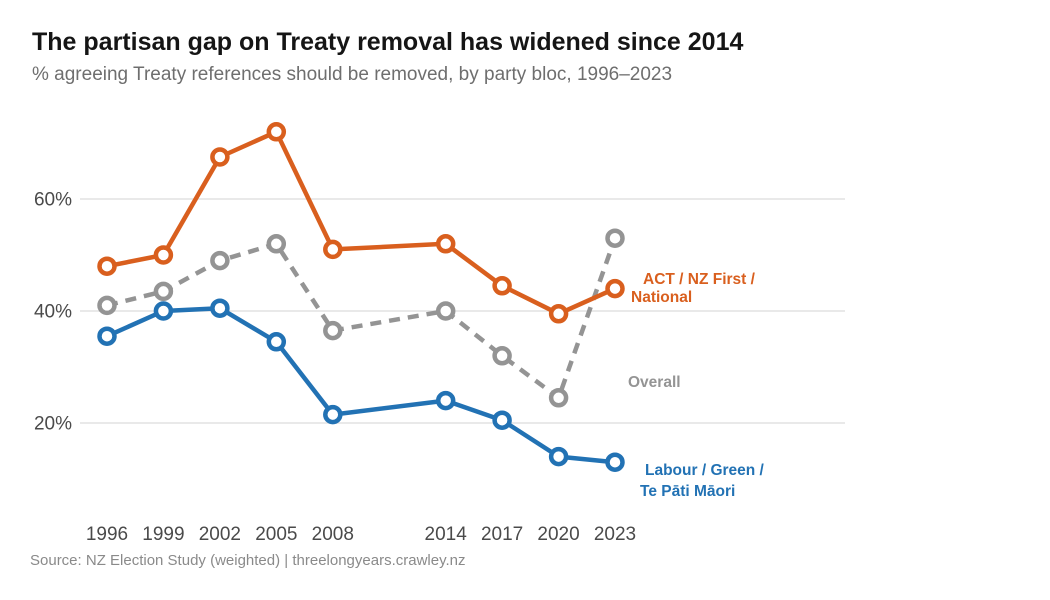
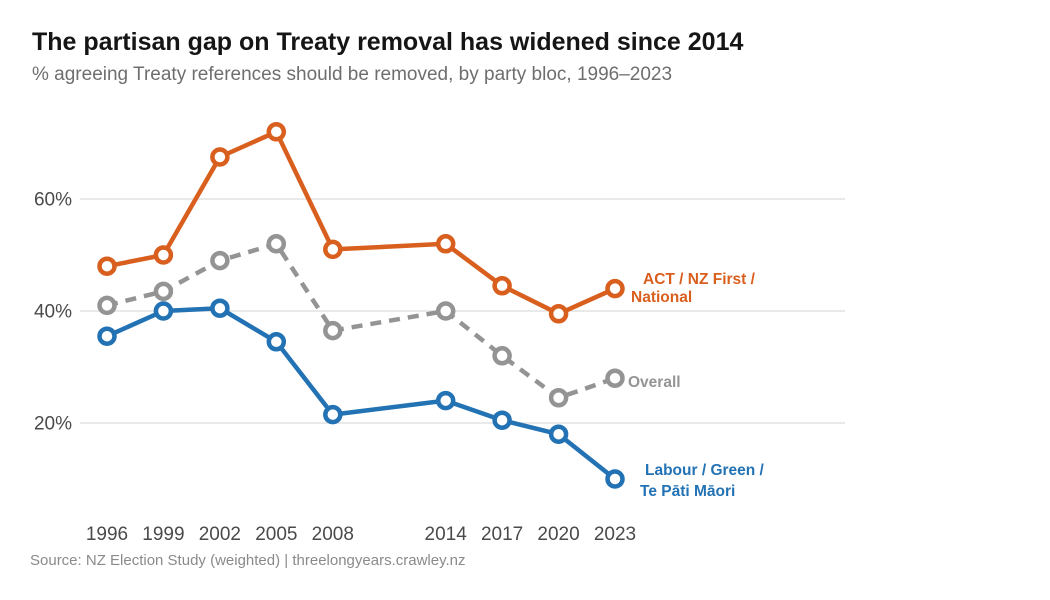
Labour / Green / Te Pāti Māori/2020: 14% -> 18%
Overall/2023: 53% -> 28%
Labour / Green / Te Pāti Māori/2023: 13% -> 10%
